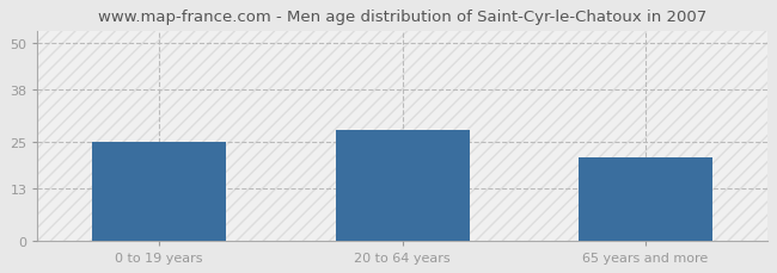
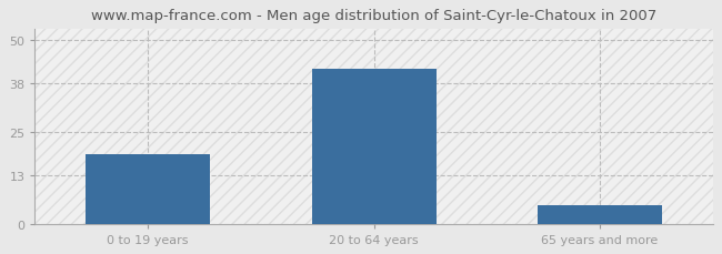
0 to 19 years: 25 -> 19
20 to 64 years: 28 -> 42
65 years and more: 21 -> 5
